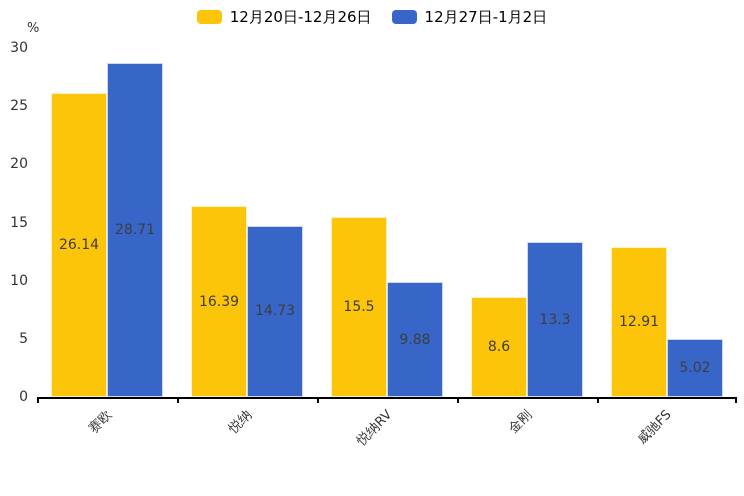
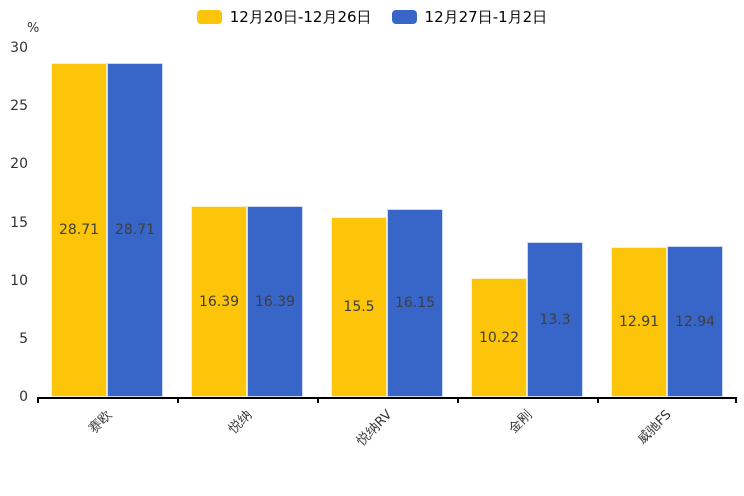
12月20日-12月26日/赛欧: 26.14 -> 28.71
12月27日-1月2日/悦纳: 14.73 -> 16.39
12月27日-1月2日/悦纳RV: 9.88 -> 16.15
12月20日-12月26日/金刚: 8.6 -> 10.22
12月27日-1月2日/威驰FS: 5.02 -> 12.94
